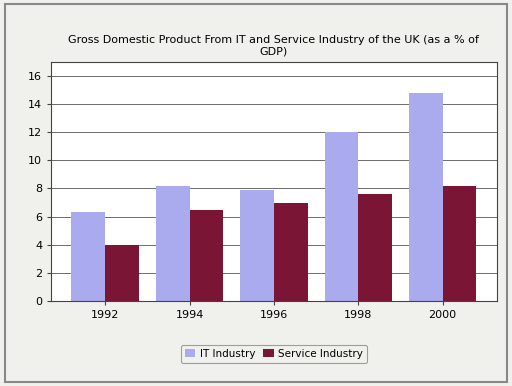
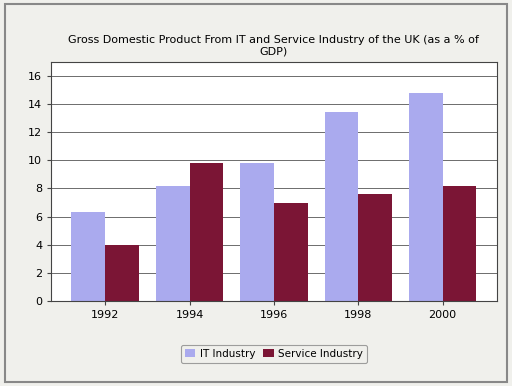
Service Industry/1994: 6.5 -> 9.8
IT Industry/1996: 7.9 -> 9.8
IT Industry/1998: 12.0 -> 13.4
